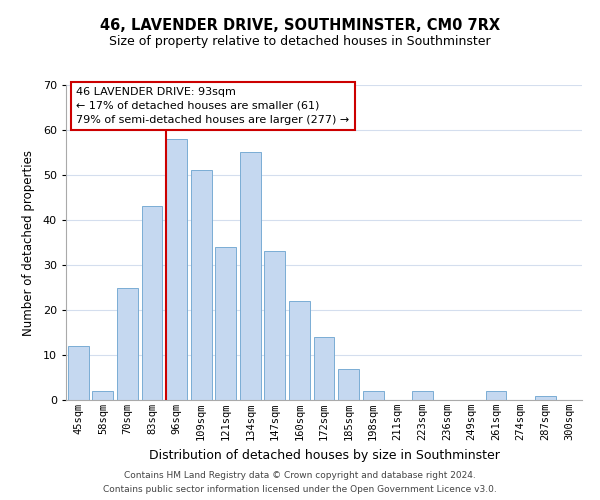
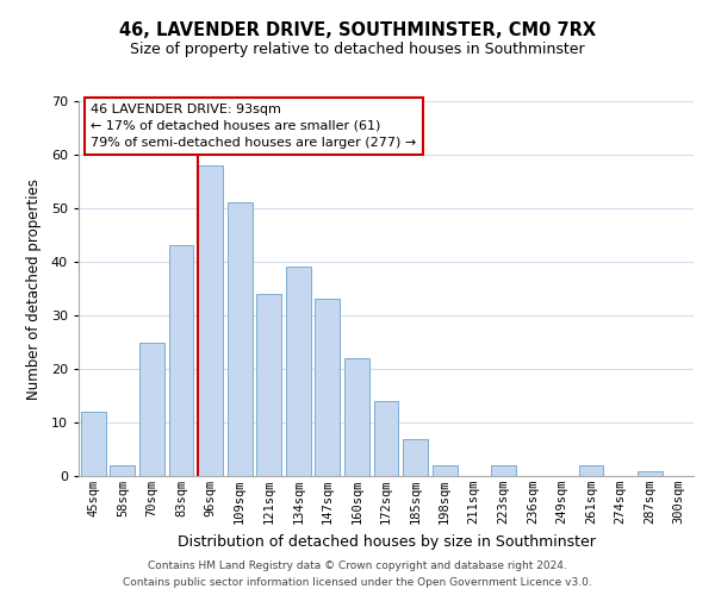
134sqm: 55 -> 39
